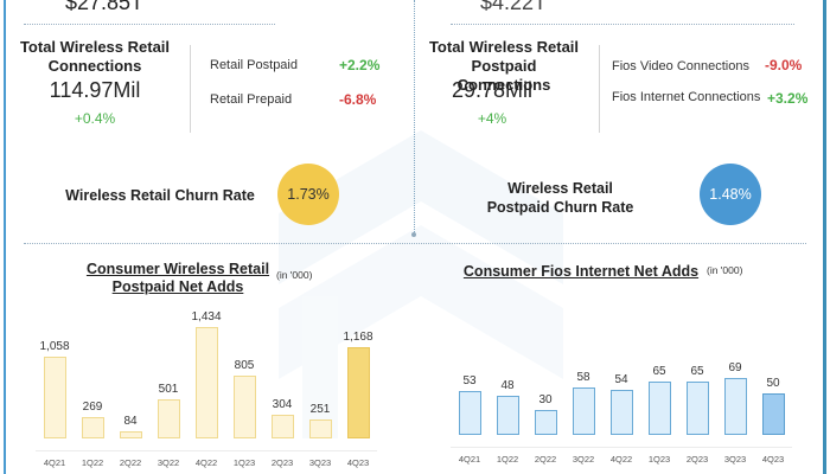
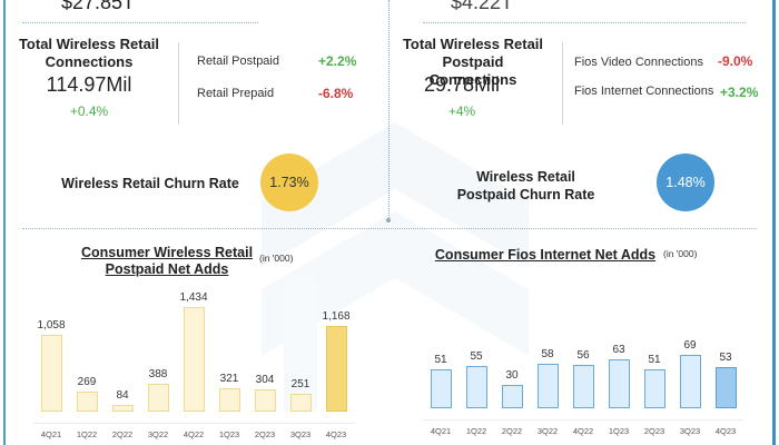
Consumer Wireless Retail Postpaid Net Adds/3Q22: 501 -> 388
Consumer Wireless Retail Postpaid Net Adds/1Q23: 805 -> 321
Consumer Fios Internet Net Adds/4Q21: 53 -> 51
Consumer Fios Internet Net Adds/1Q22: 48 -> 55
Consumer Fios Internet Net Adds/4Q22: 54 -> 56
Consumer Fios Internet Net Adds/1Q23: 65 -> 63
Consumer Fios Internet Net Adds/2Q23: 65 -> 51
Consumer Fios Internet Net Adds/4Q23: 50 -> 53
